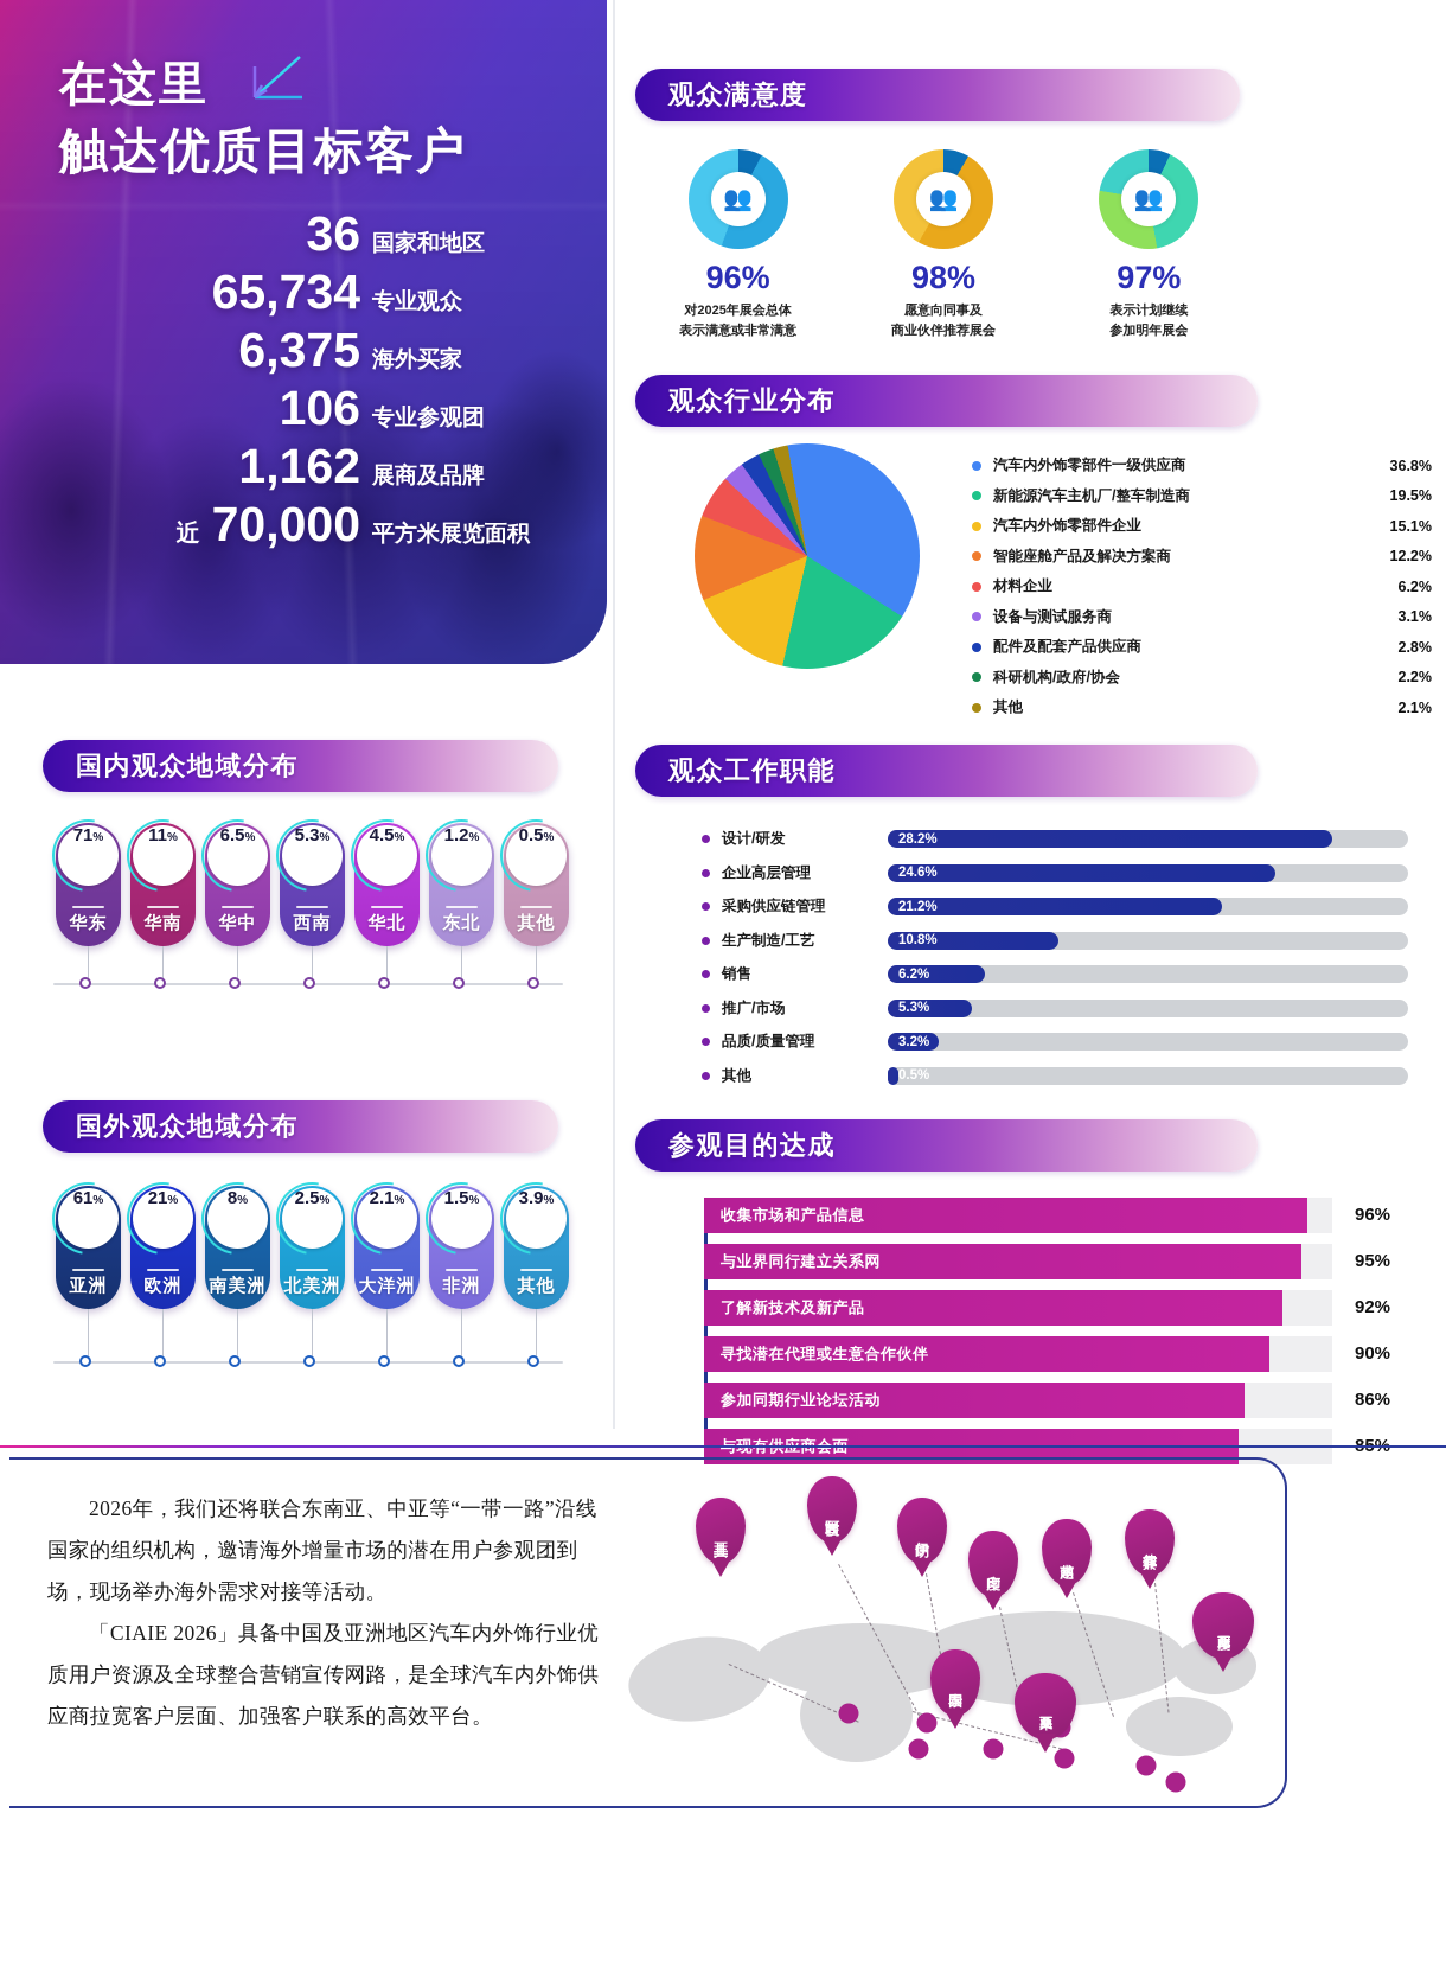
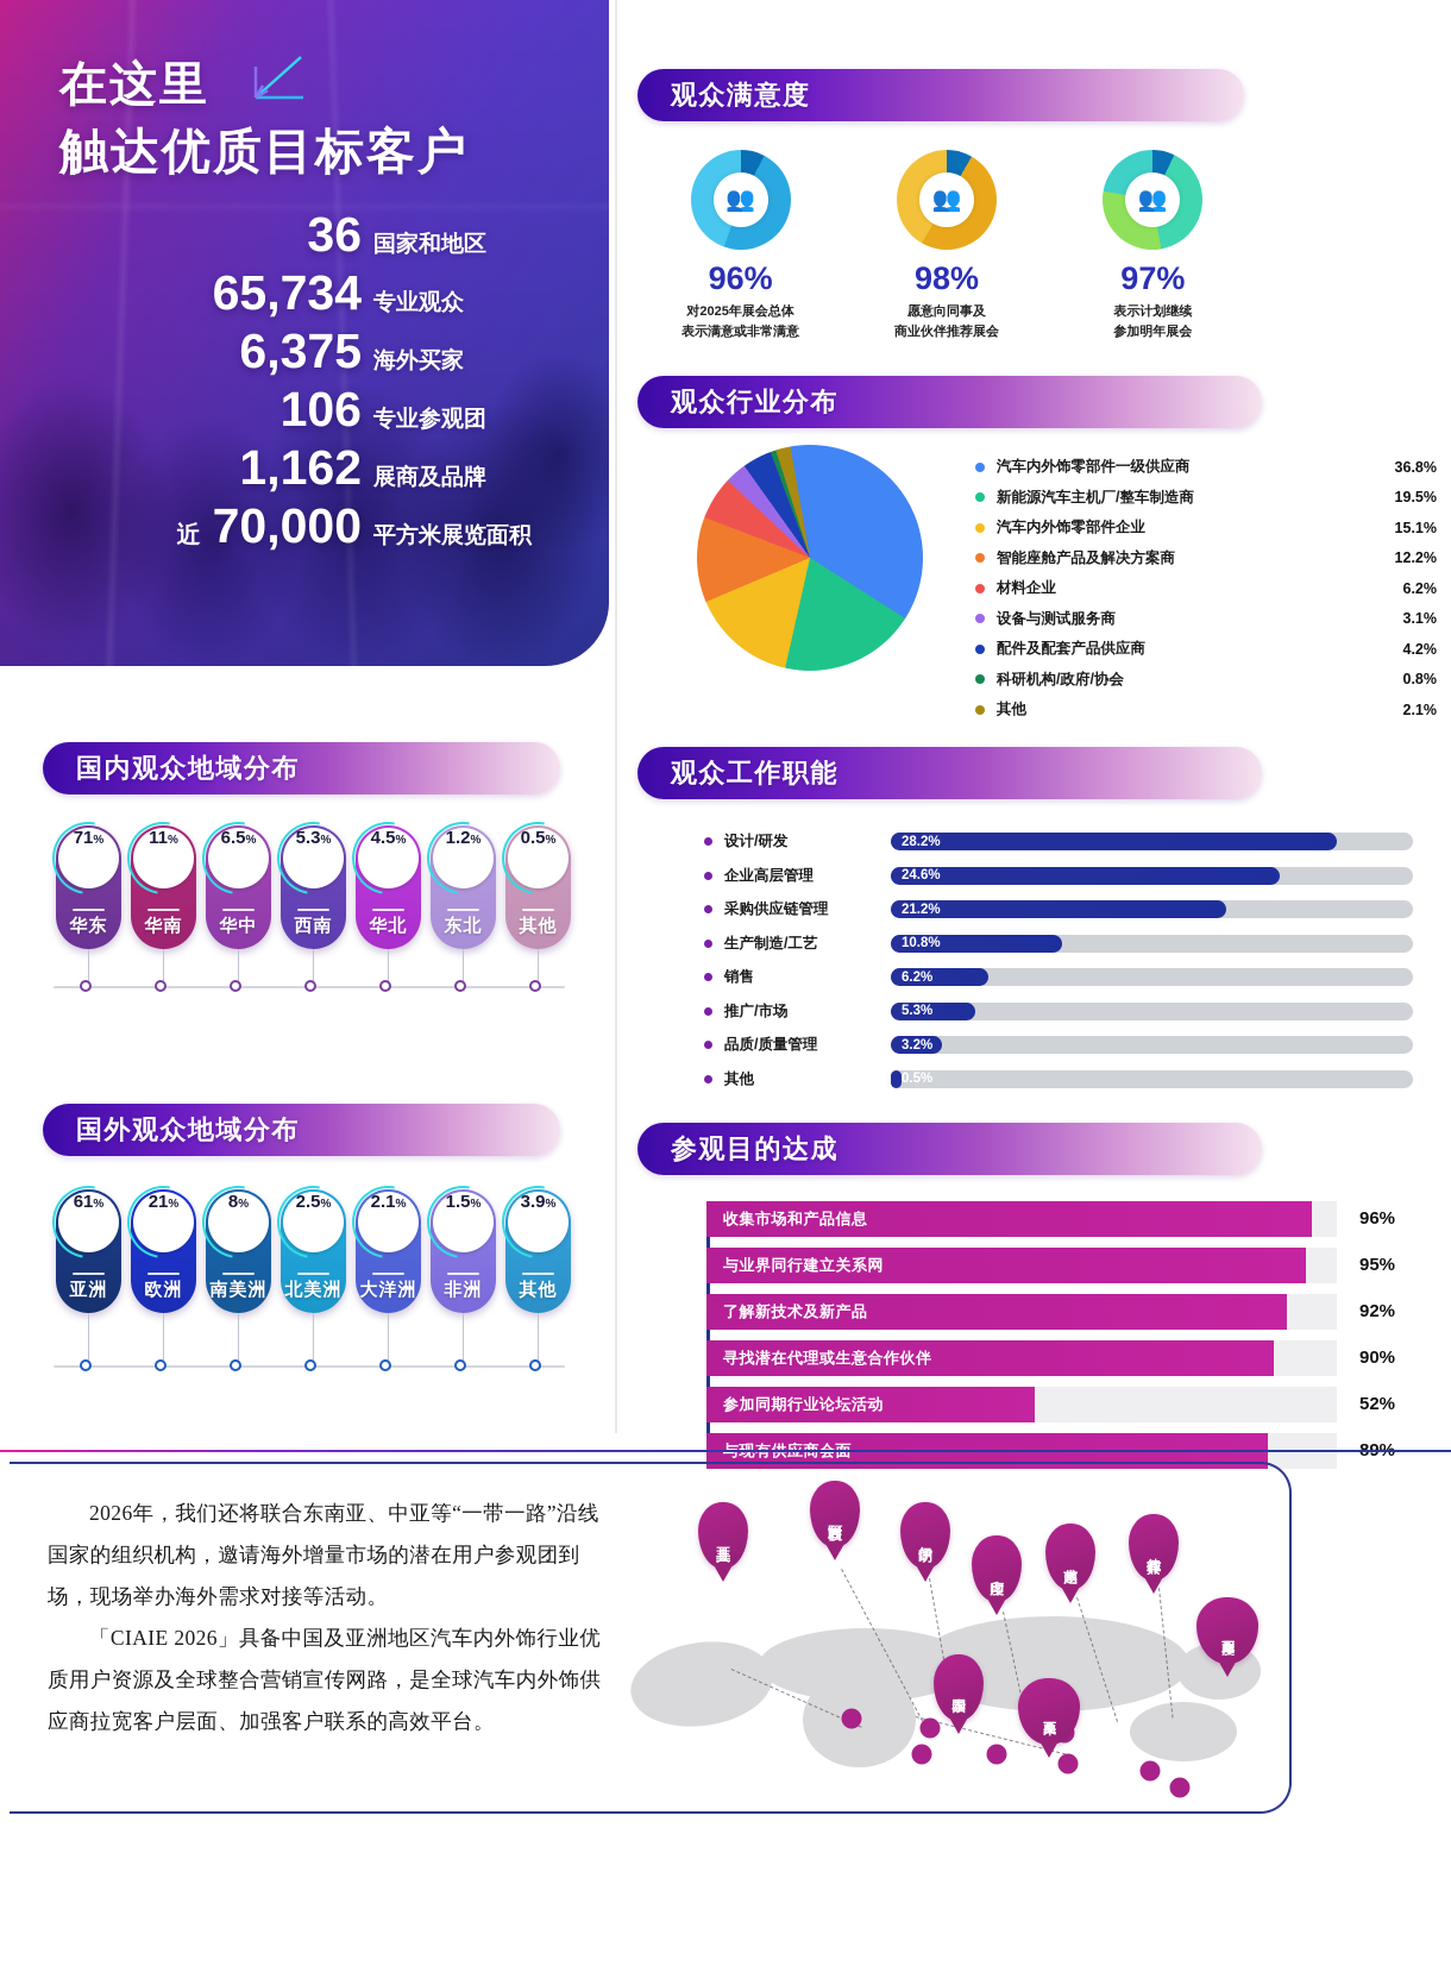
观众行业分布/配件及配套产品供应商: 2.8% -> 4.2%
观众行业分布/科研机构/政府/协会: 2.2% -> 0.8%
参观目的达成/参加同期行业论坛活动: 86% -> 52%
参观目的达成/与现有供应商会面: 85% -> 89%
